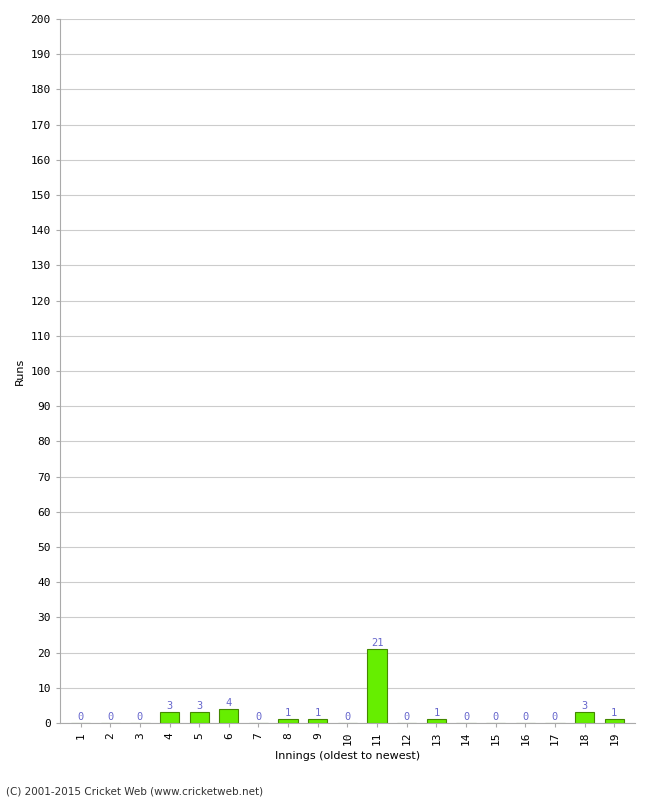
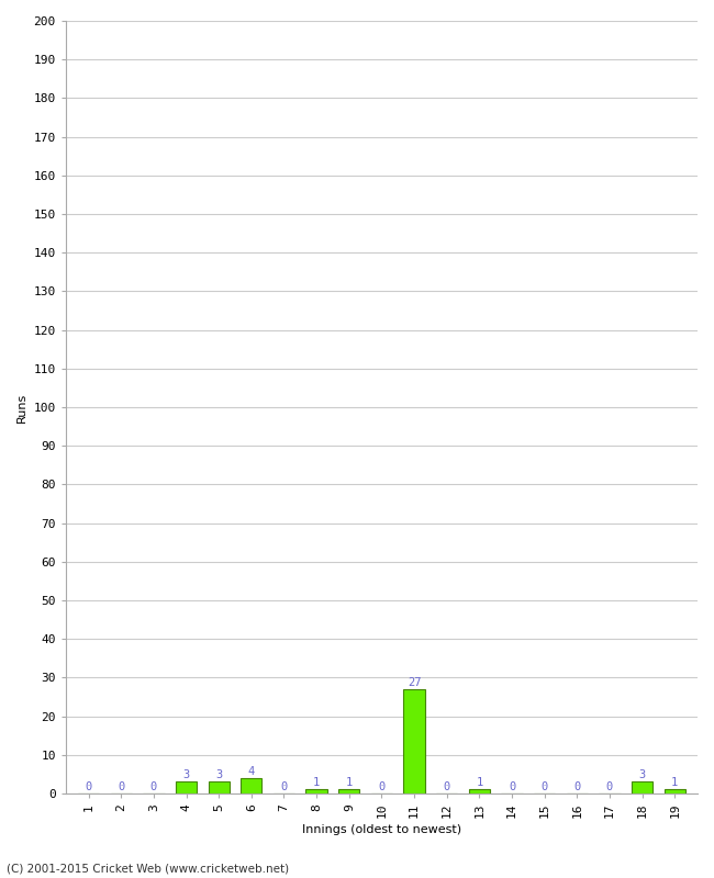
11: 21 -> 27
